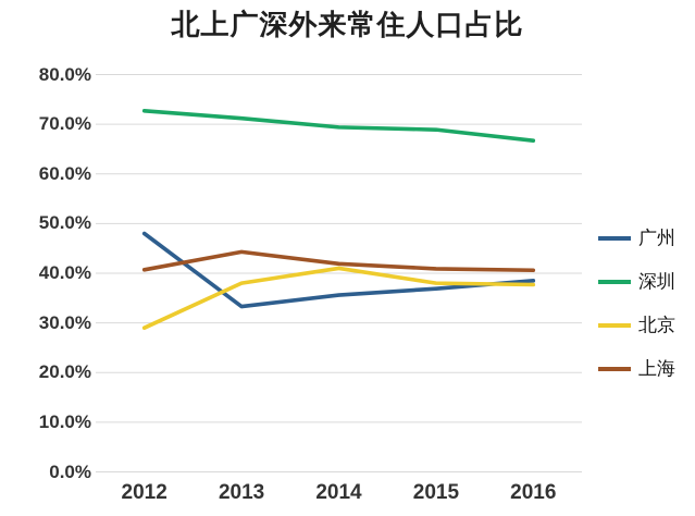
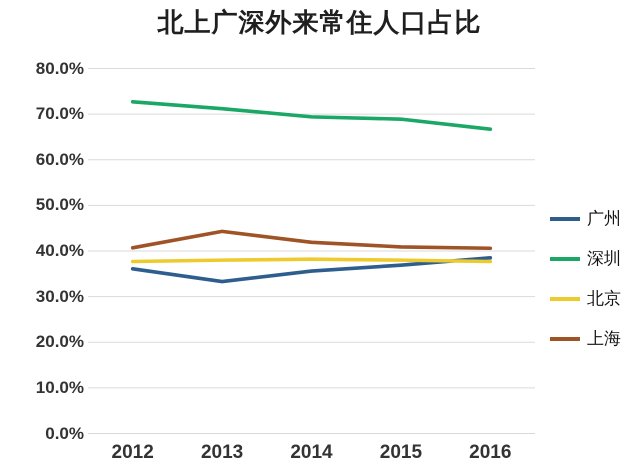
广州/2012: 48% -> 36%
北京/2012: 29% -> 38%
北京/2014: 41% -> 38%
